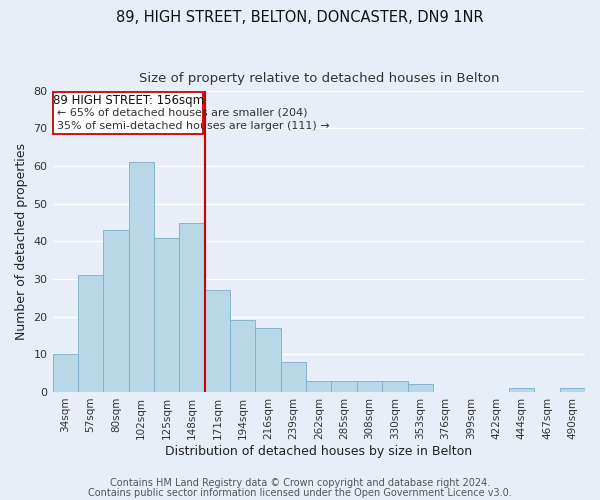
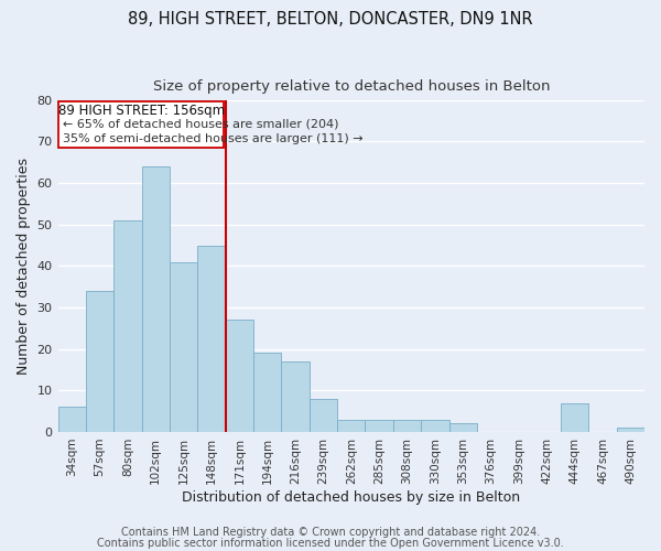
34sqm: 10 -> 6
57sqm: 31 -> 34
80sqm: 43 -> 51
102sqm: 61 -> 64
444sqm: 1 -> 7
